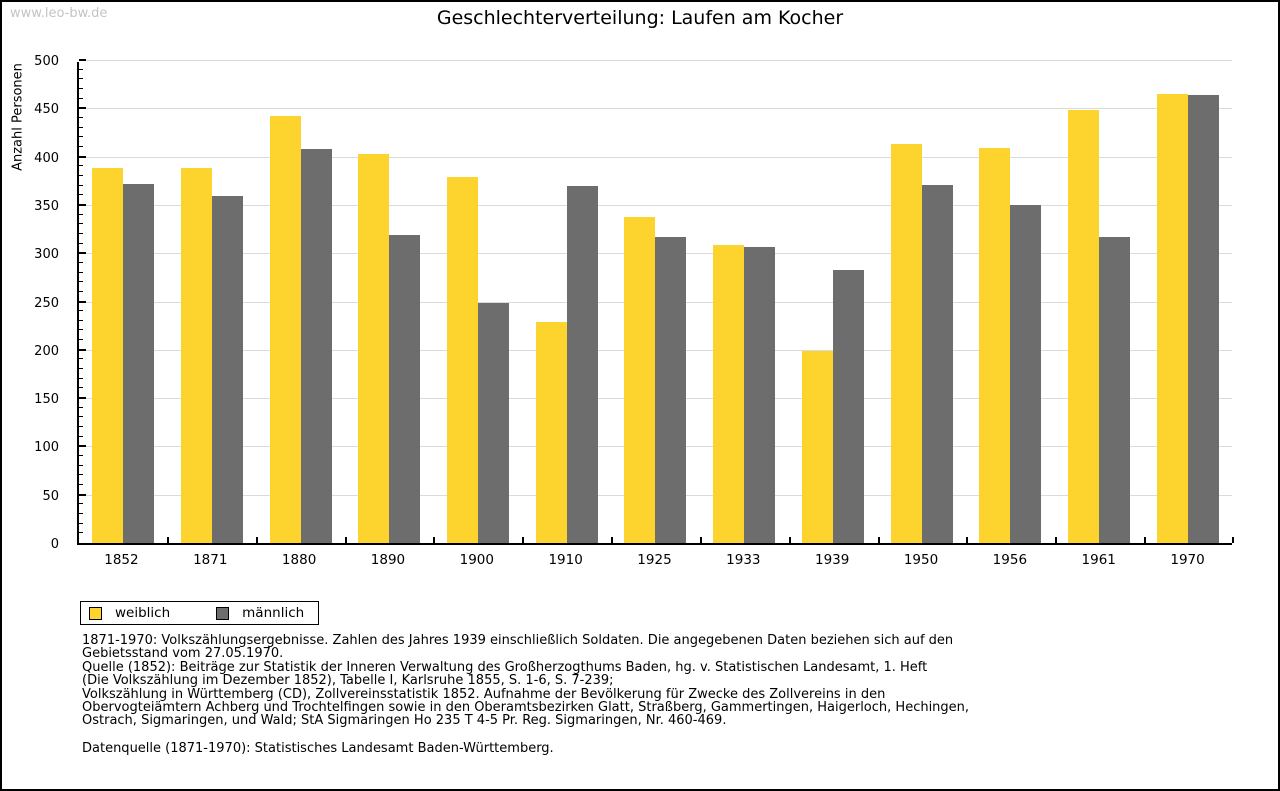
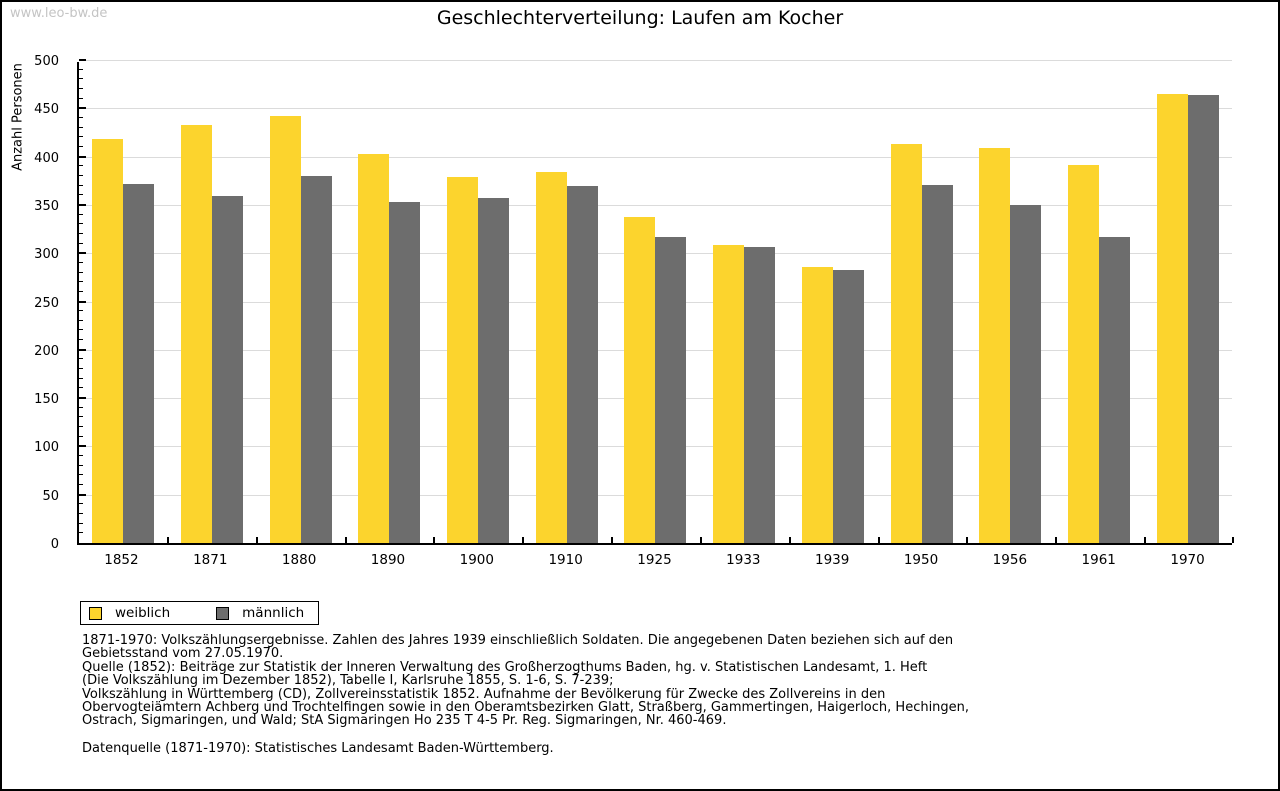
weiblich/1852: 390 -> 420
weiblich/1871: 390 -> 440
männlich/1880: 410 -> 380
männlich/1890: 320 -> 350
männlich/1900: 250 -> 360
weiblich/1910: 230 -> 390
weiblich/1939: 200 -> 290
weiblich/1961: 450 -> 390
